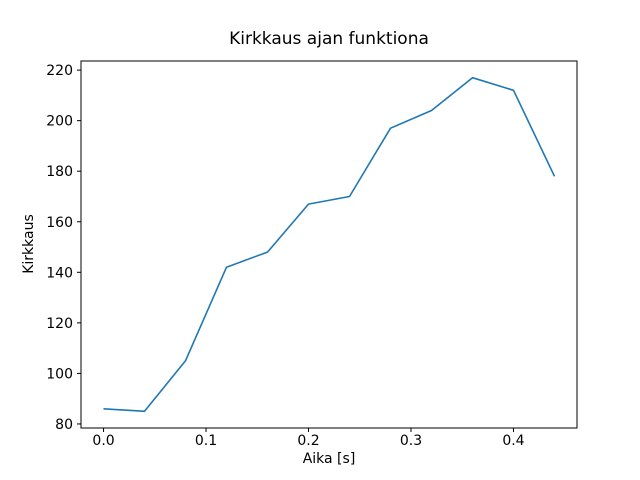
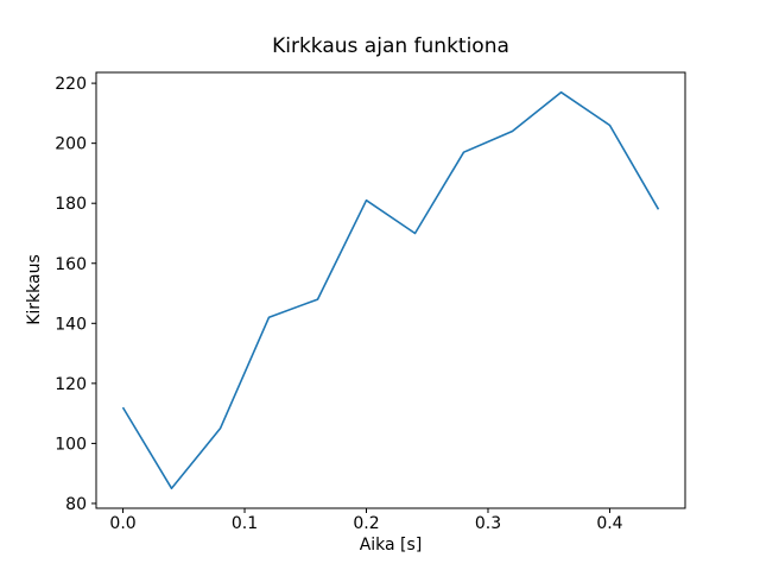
0.0: 86 -> 112
0.2: 167 -> 181
0.4: 212 -> 206
